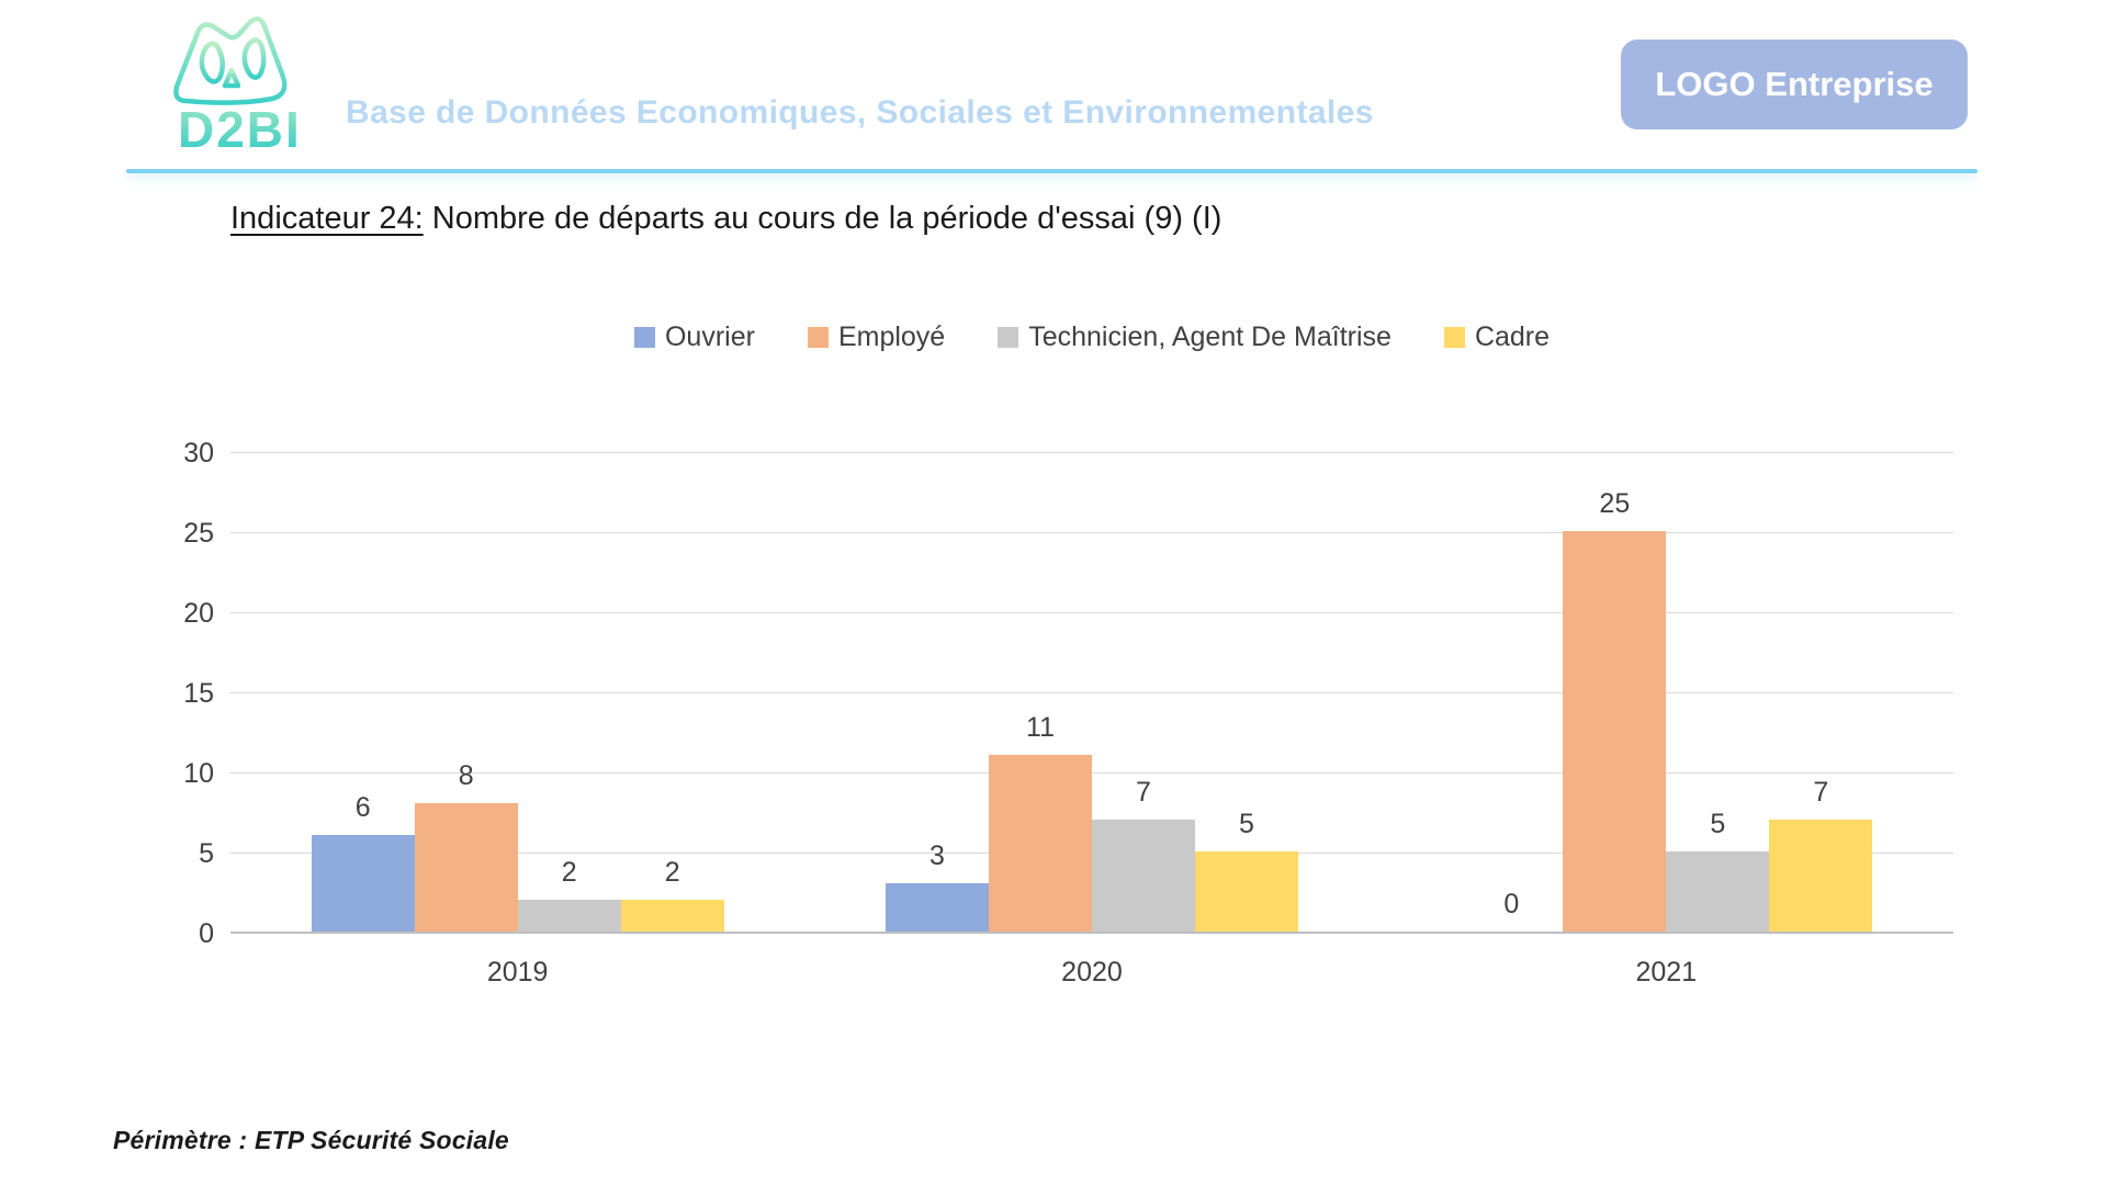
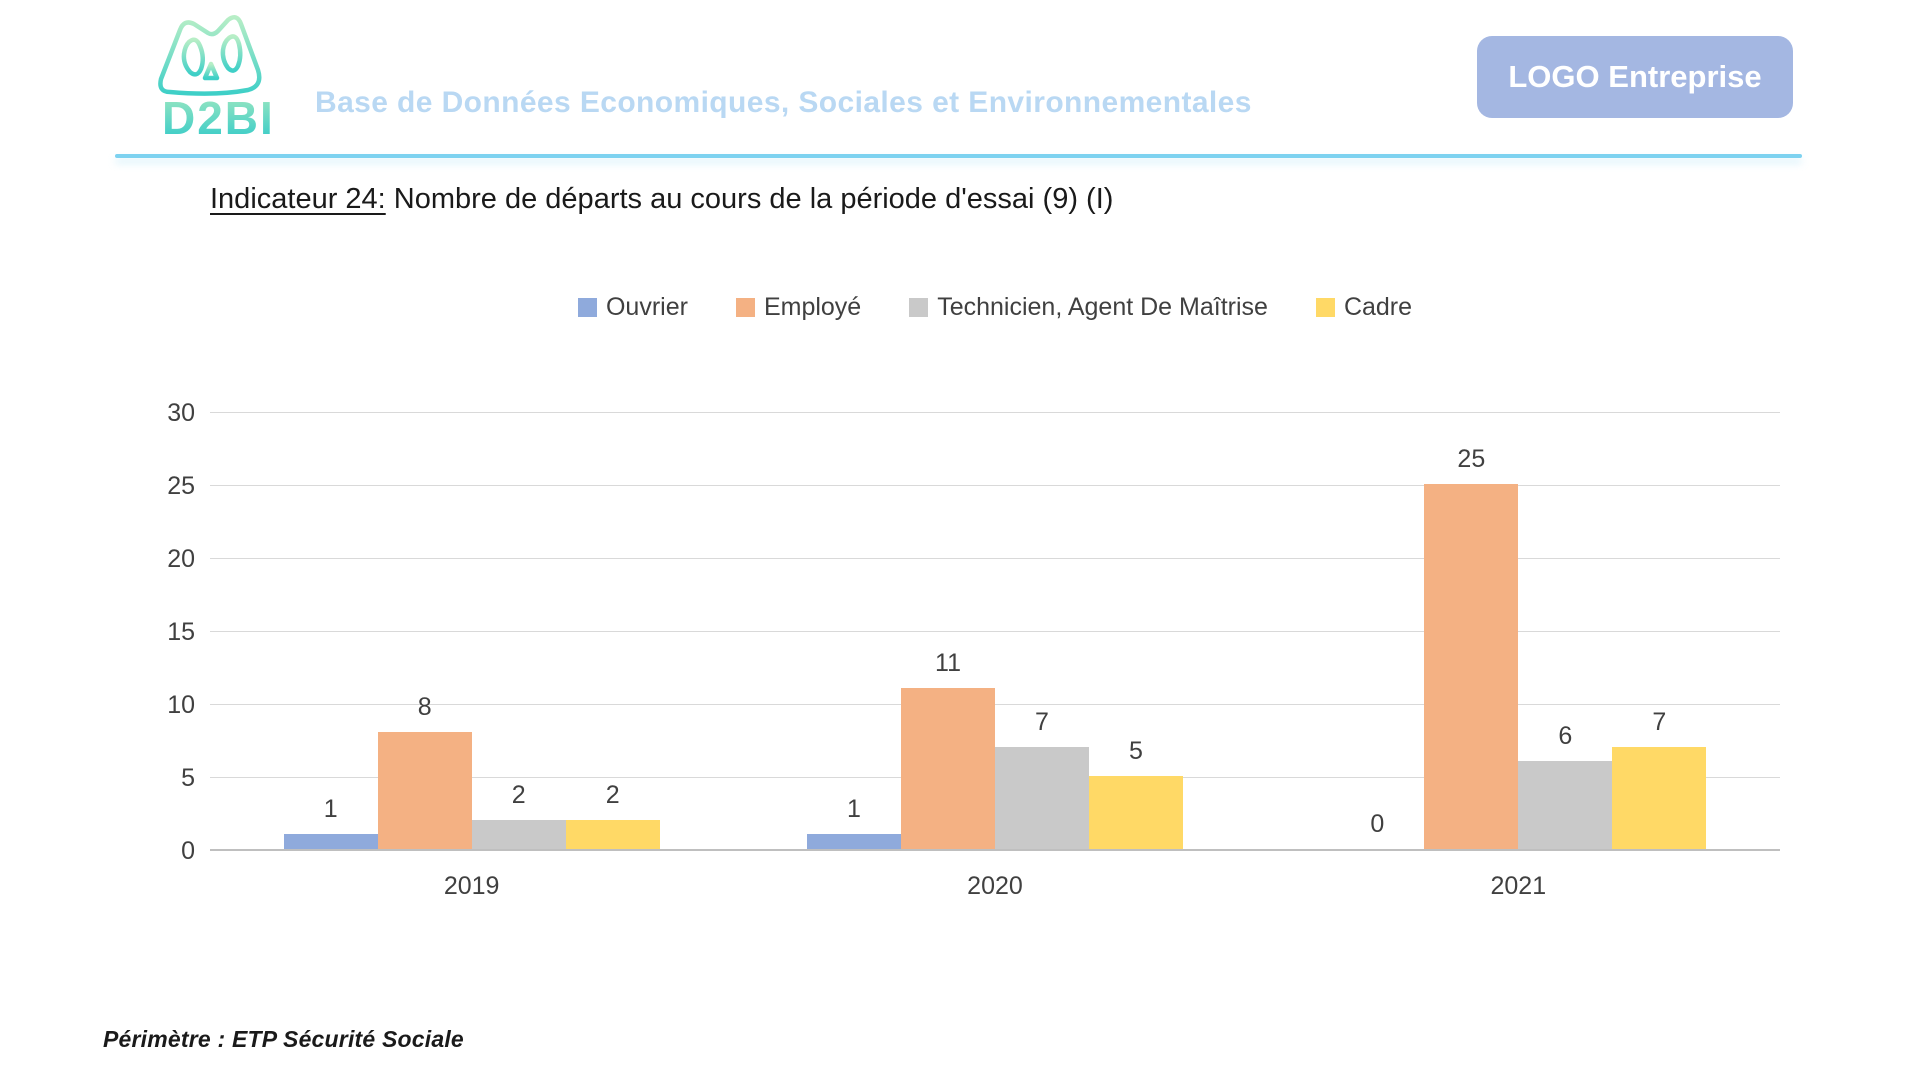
Ouvrier/2019: 6 -> 1
Ouvrier/2020: 3 -> 1
Technicien, Agent De Maîtrise/2021: 5 -> 6
